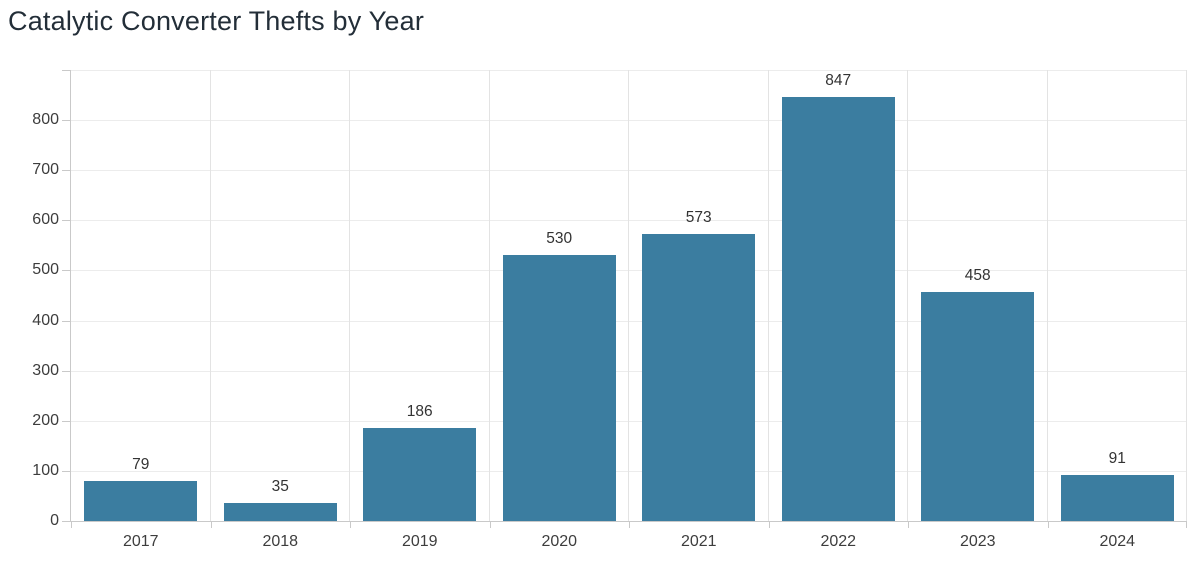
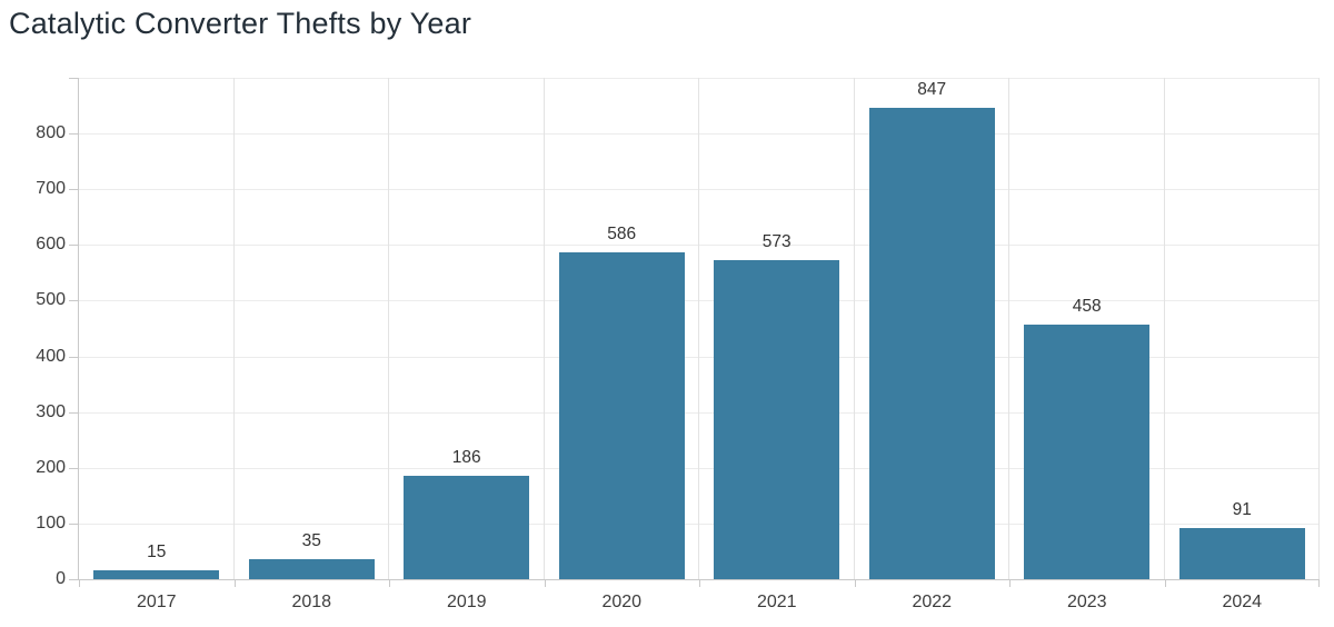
2017: 79 -> 15
2020: 530 -> 586
